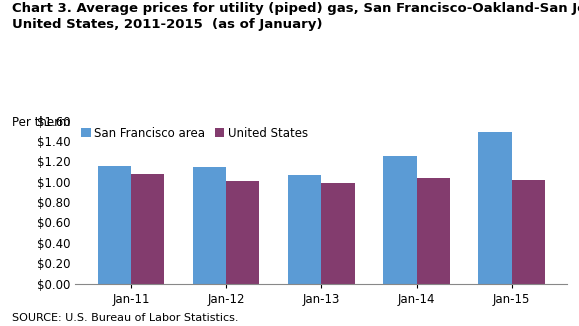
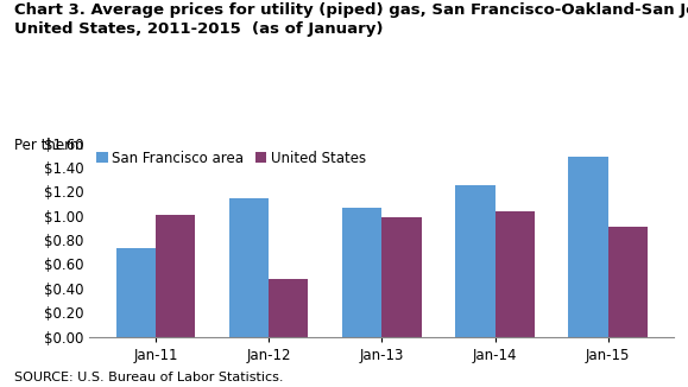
San Francisco area/Jan-11: $1.15 -> $0.73
United States/Jan-11: $1.08 -> $1.01
United States/Jan-12: $1.01 -> $0.48
United States/Jan-15: $1.02 -> $0.91
